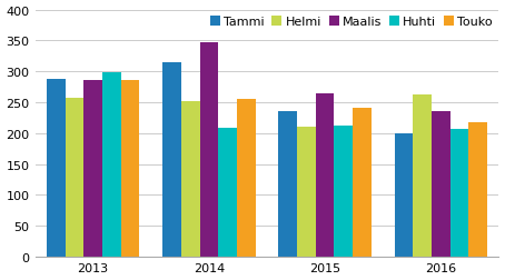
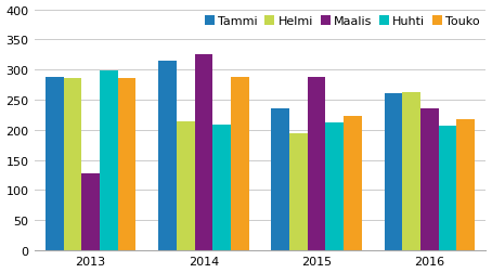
Helmi/2013: 257 -> 286
Maalis/2013: 286 -> 128
Helmi/2014: 251 -> 214
Maalis/2014: 347 -> 326
Touko/2014: 255 -> 288
Helmi/2015: 210 -> 194
Maalis/2015: 264 -> 288
Touko/2015: 240 -> 222
Tammi/2016: 200 -> 260
